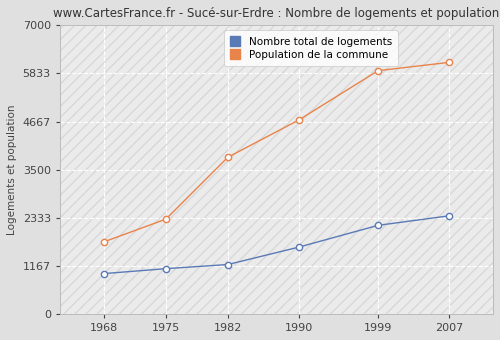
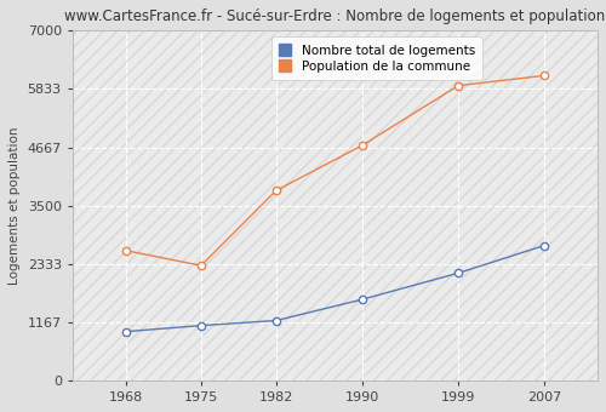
Population de la commune/1968: 1750 -> 2600
Nombre total de logements/2007: 2380 -> 2700
